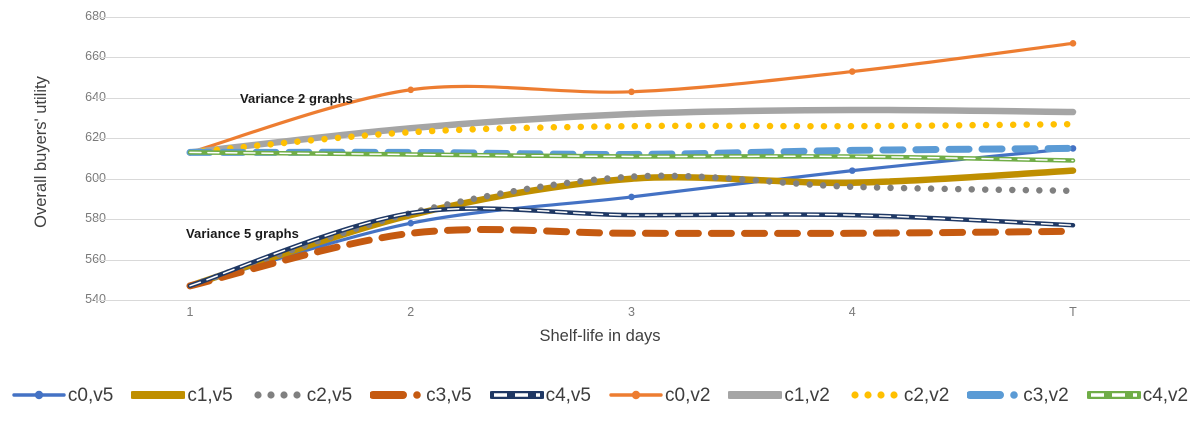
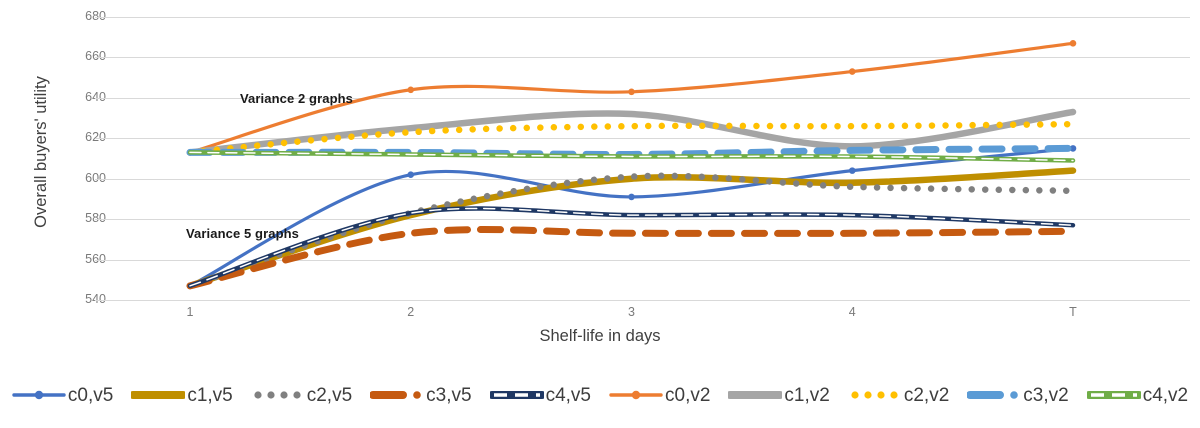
c0,v5/2: 578 -> 602
c1,v2/4: 634 -> 616
